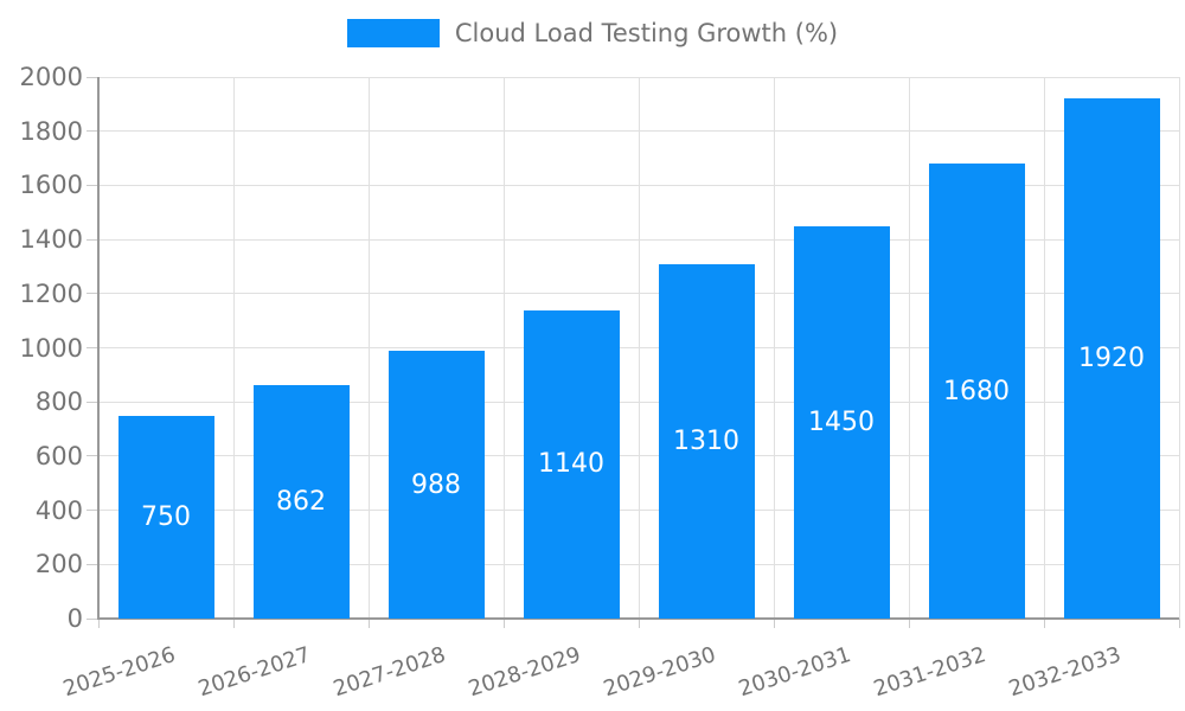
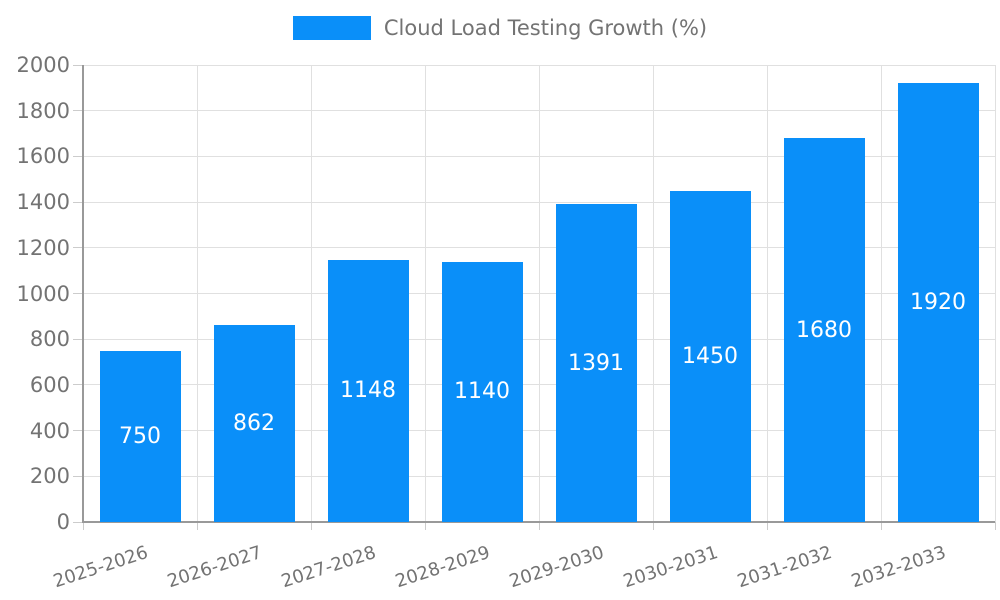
2027-2028: 988 -> 1148
2029-2030: 1310 -> 1391
